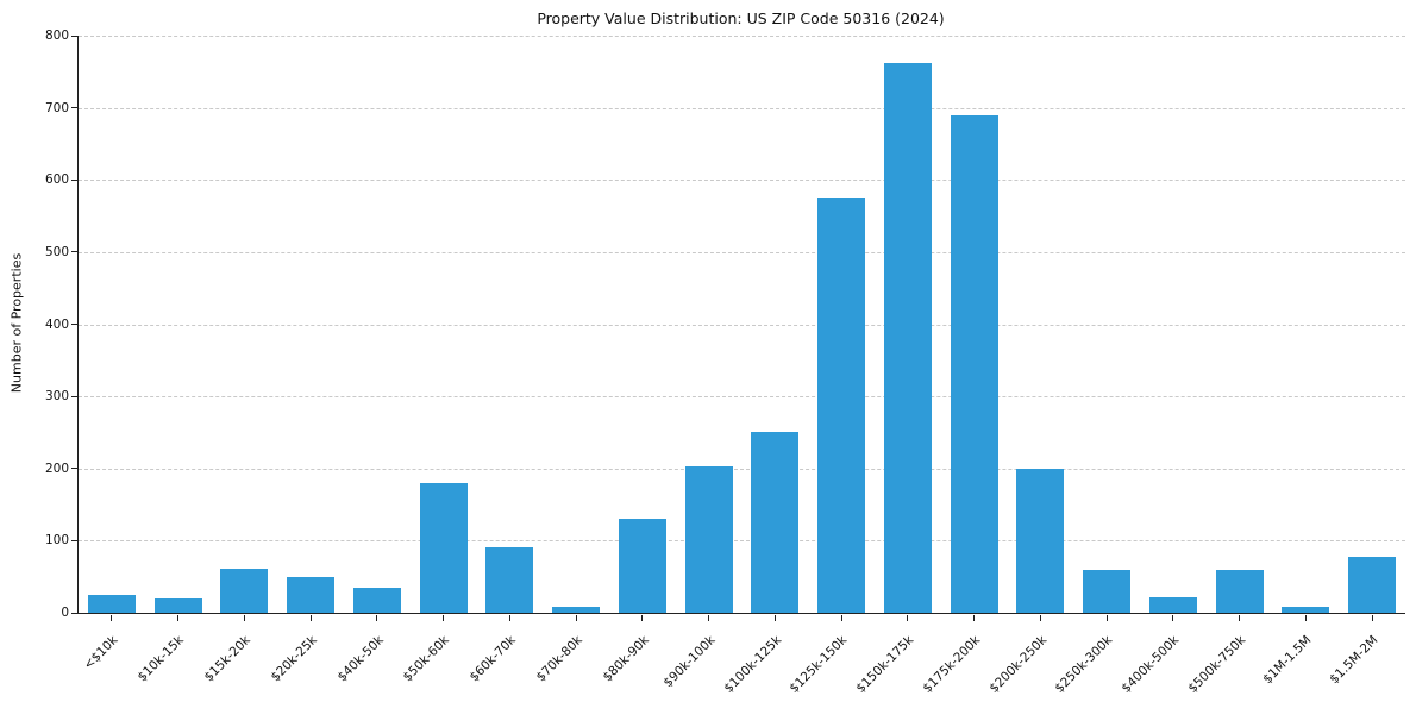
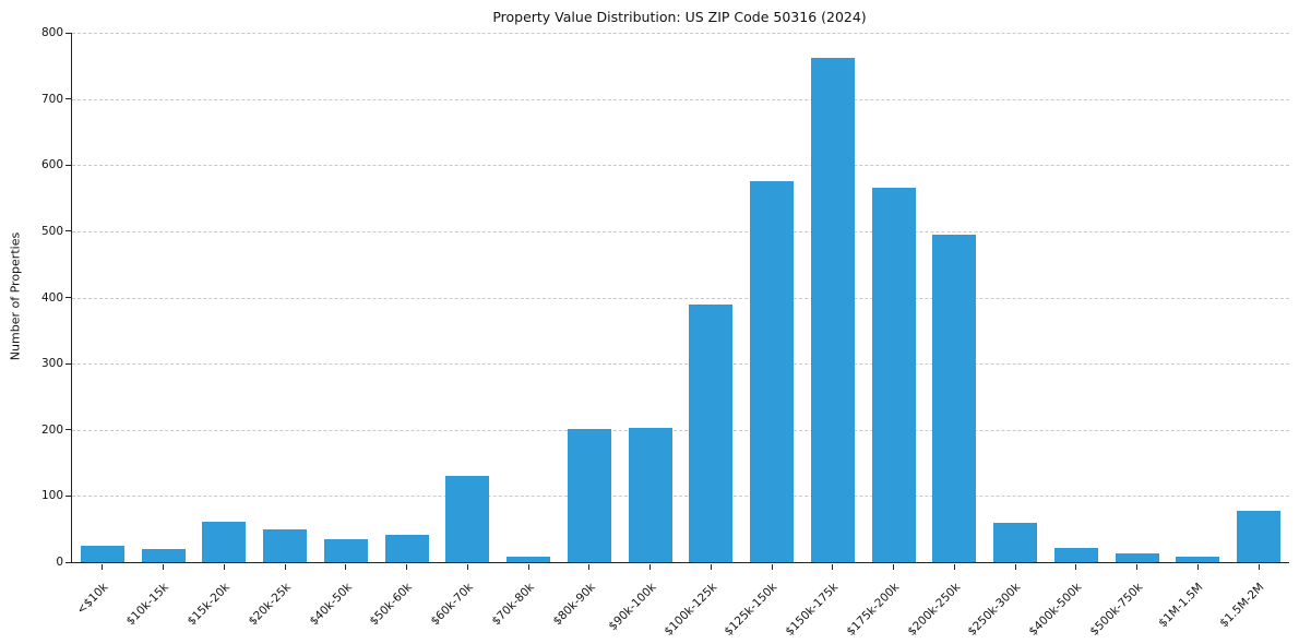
$50k-60k: 180 -> 40
$60k-70k: 90 -> 130
$80k-90k: 130 -> 200
$100k-125k: 250 -> 390
$175k-200k: 690 -> 560
$200k-250k: 200 -> 500
$500k-750k: 60 -> 10
